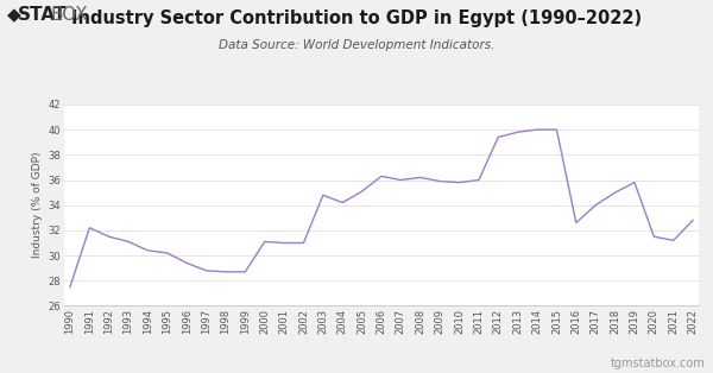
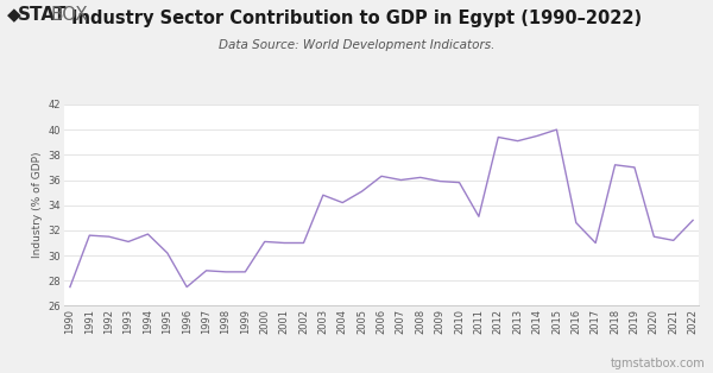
1991: 32.2 -> 31.6
1994: 30.4 -> 31.7
1996: 29.4 -> 27.5
2011: 36.0 -> 33.1
2013: 39.8 -> 39.1
2014: 40.0 -> 39.5
2017: 34.0 -> 31.0
2018: 35.0 -> 37.2
2019: 35.8 -> 37.0
